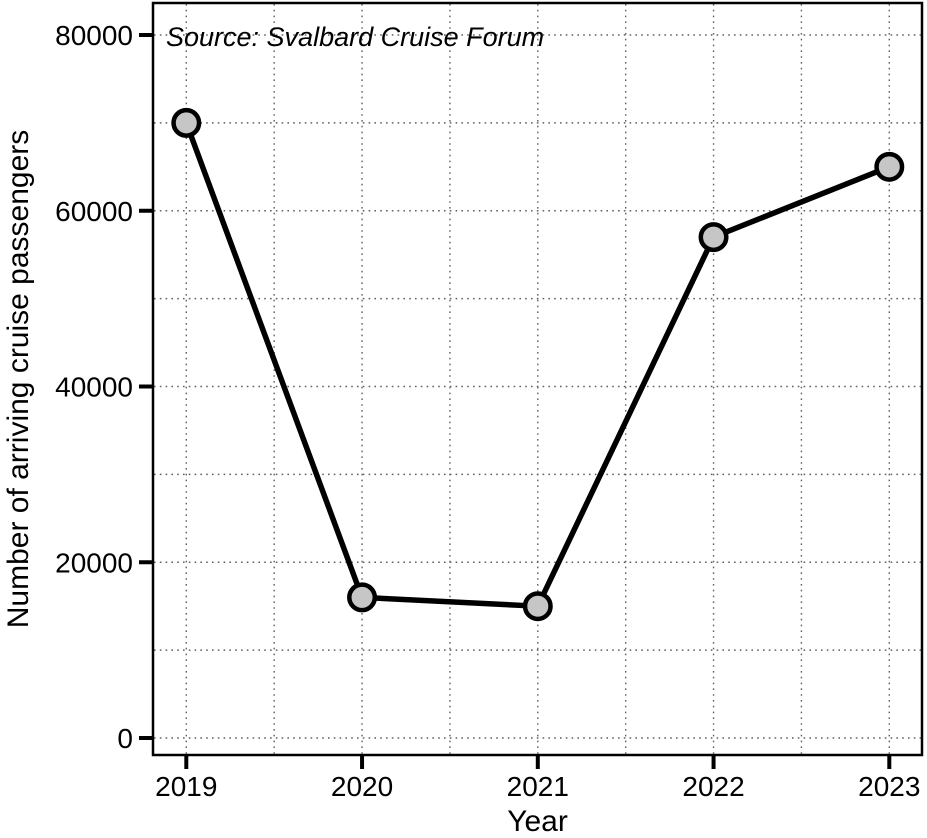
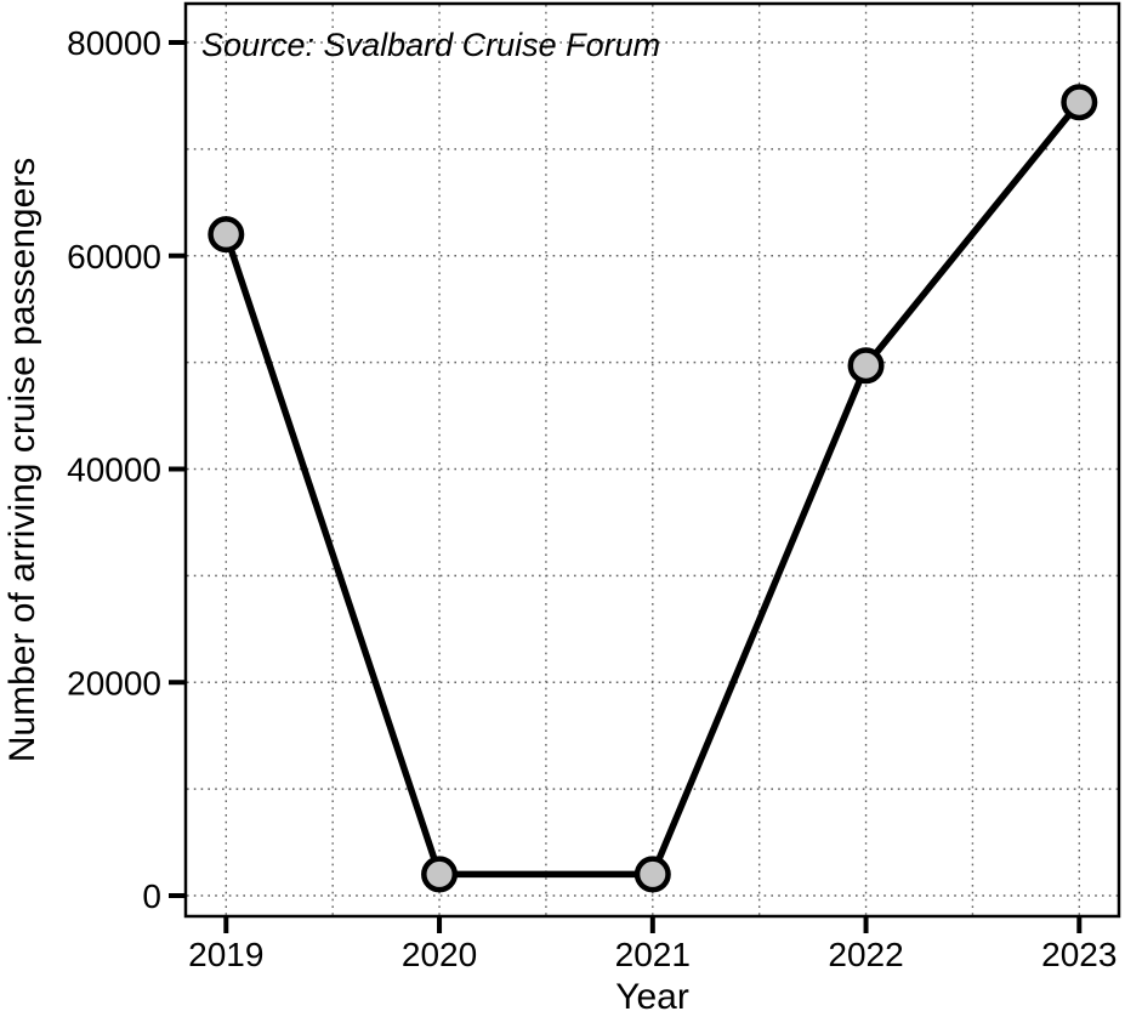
2019: 70000 -> 62000
2020: 16000 -> 2000
2021: 15000 -> 2000
2022: 57000 -> 50000
2023: 65000 -> 74000
